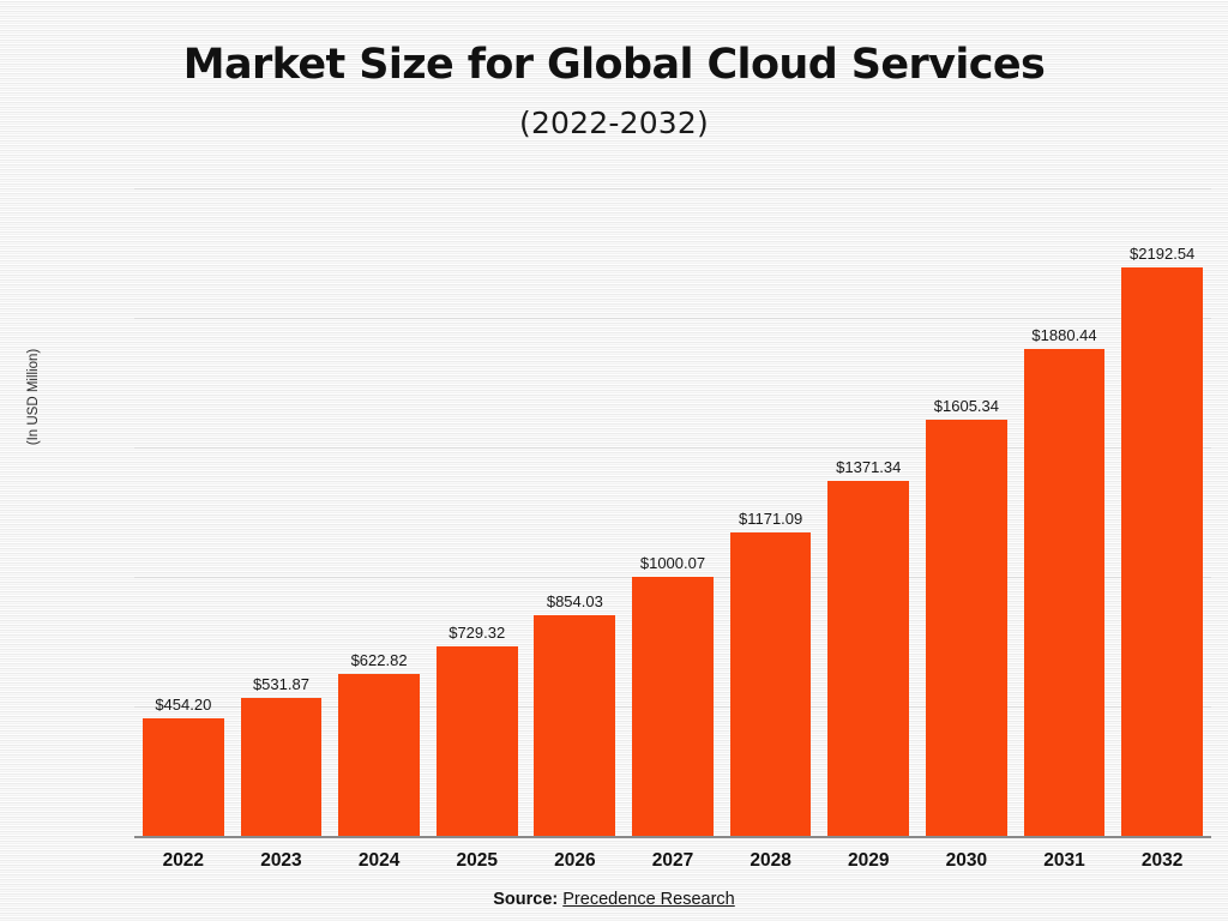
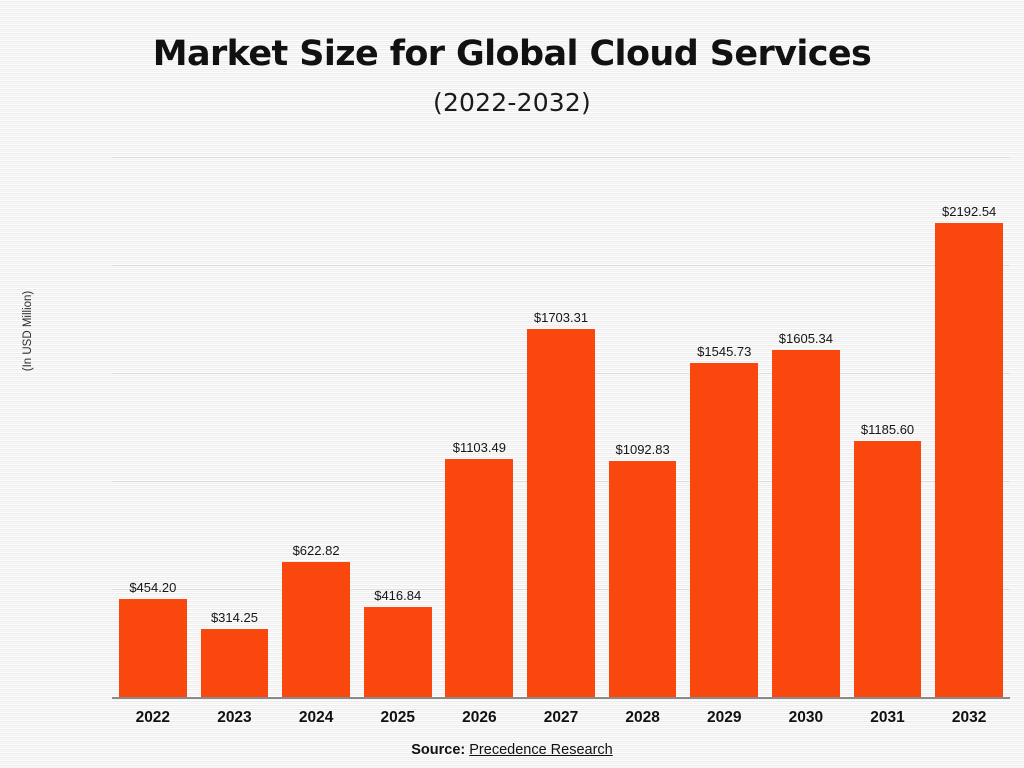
2023: $531.87 -> $314.25
2025: $729.32 -> $416.84
2026: $854.03 -> $1103.49
2027: $1000.07 -> $1703.31
2028: $1171.09 -> $1092.83
2029: $1371.34 -> $1545.73
2031: $1880.44 -> $1185.60
